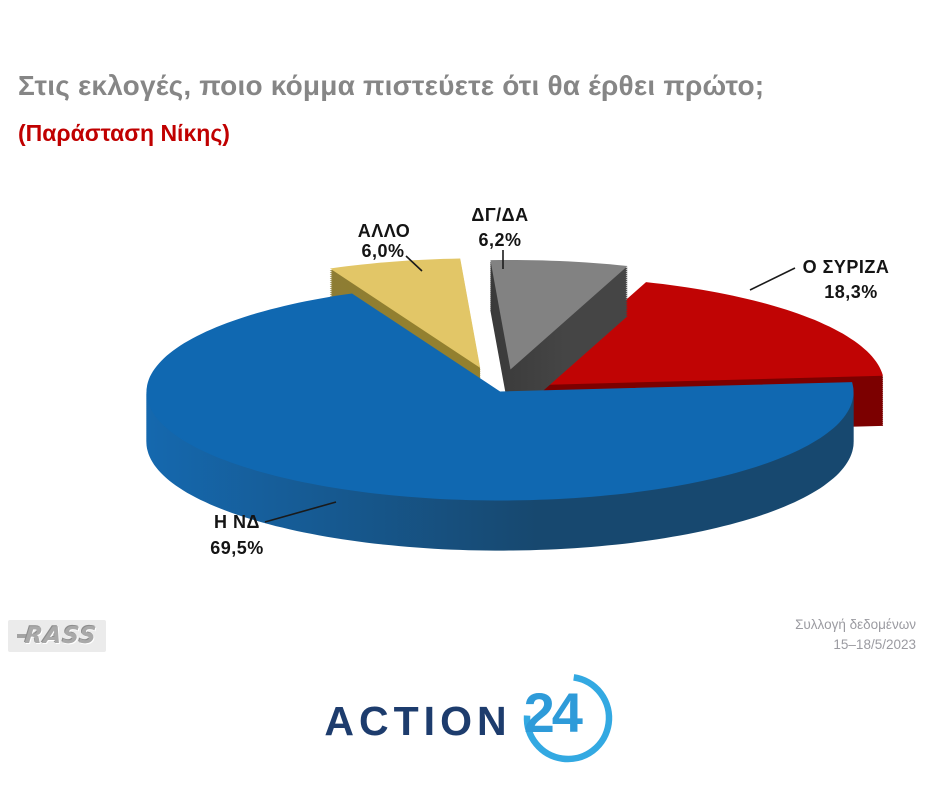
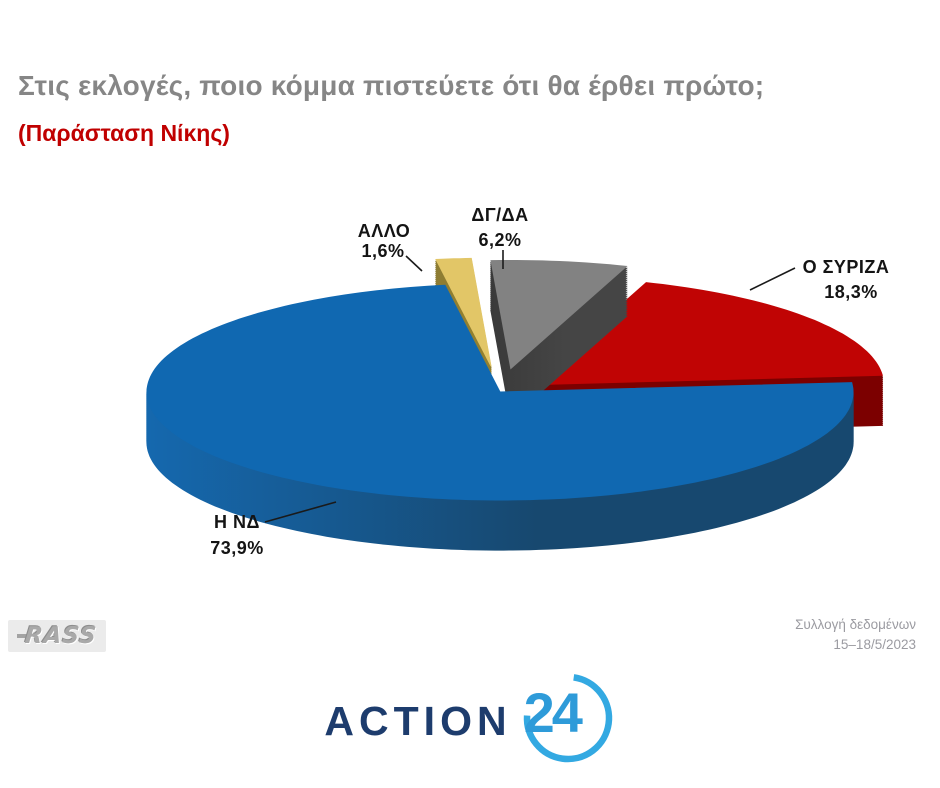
ΑΛΛΟ: 6,0% -> 1,6%
Η ΝΔ: 69,5% -> 73,9%
